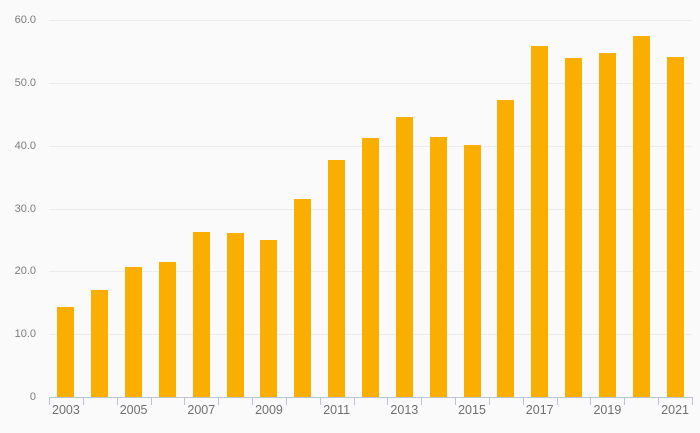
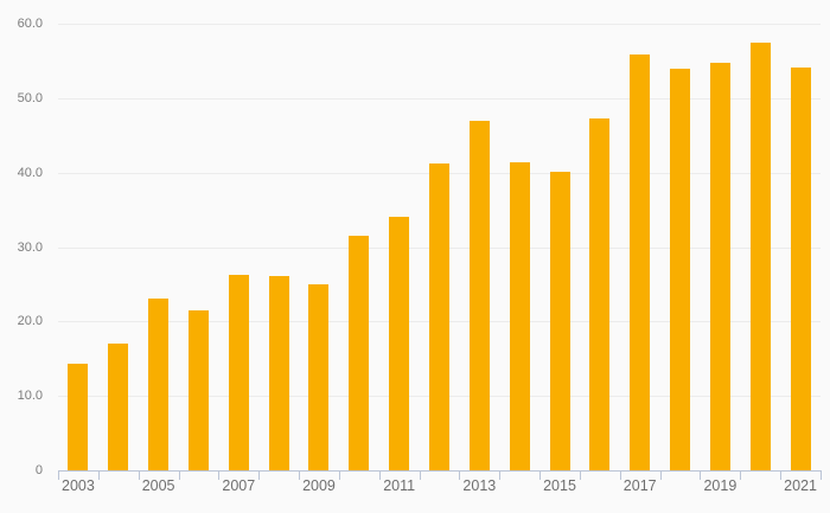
2005: 21 -> 23
2011: 38 -> 34
2013: 44 -> 47
